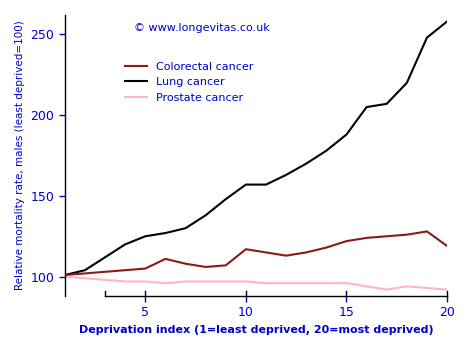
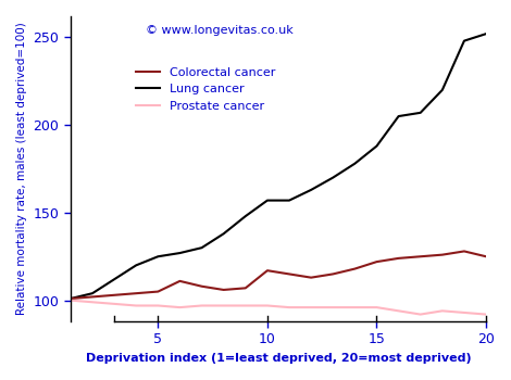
Lung cancer/20: 258 -> 252
Colorectal cancer/20: 119 -> 125
